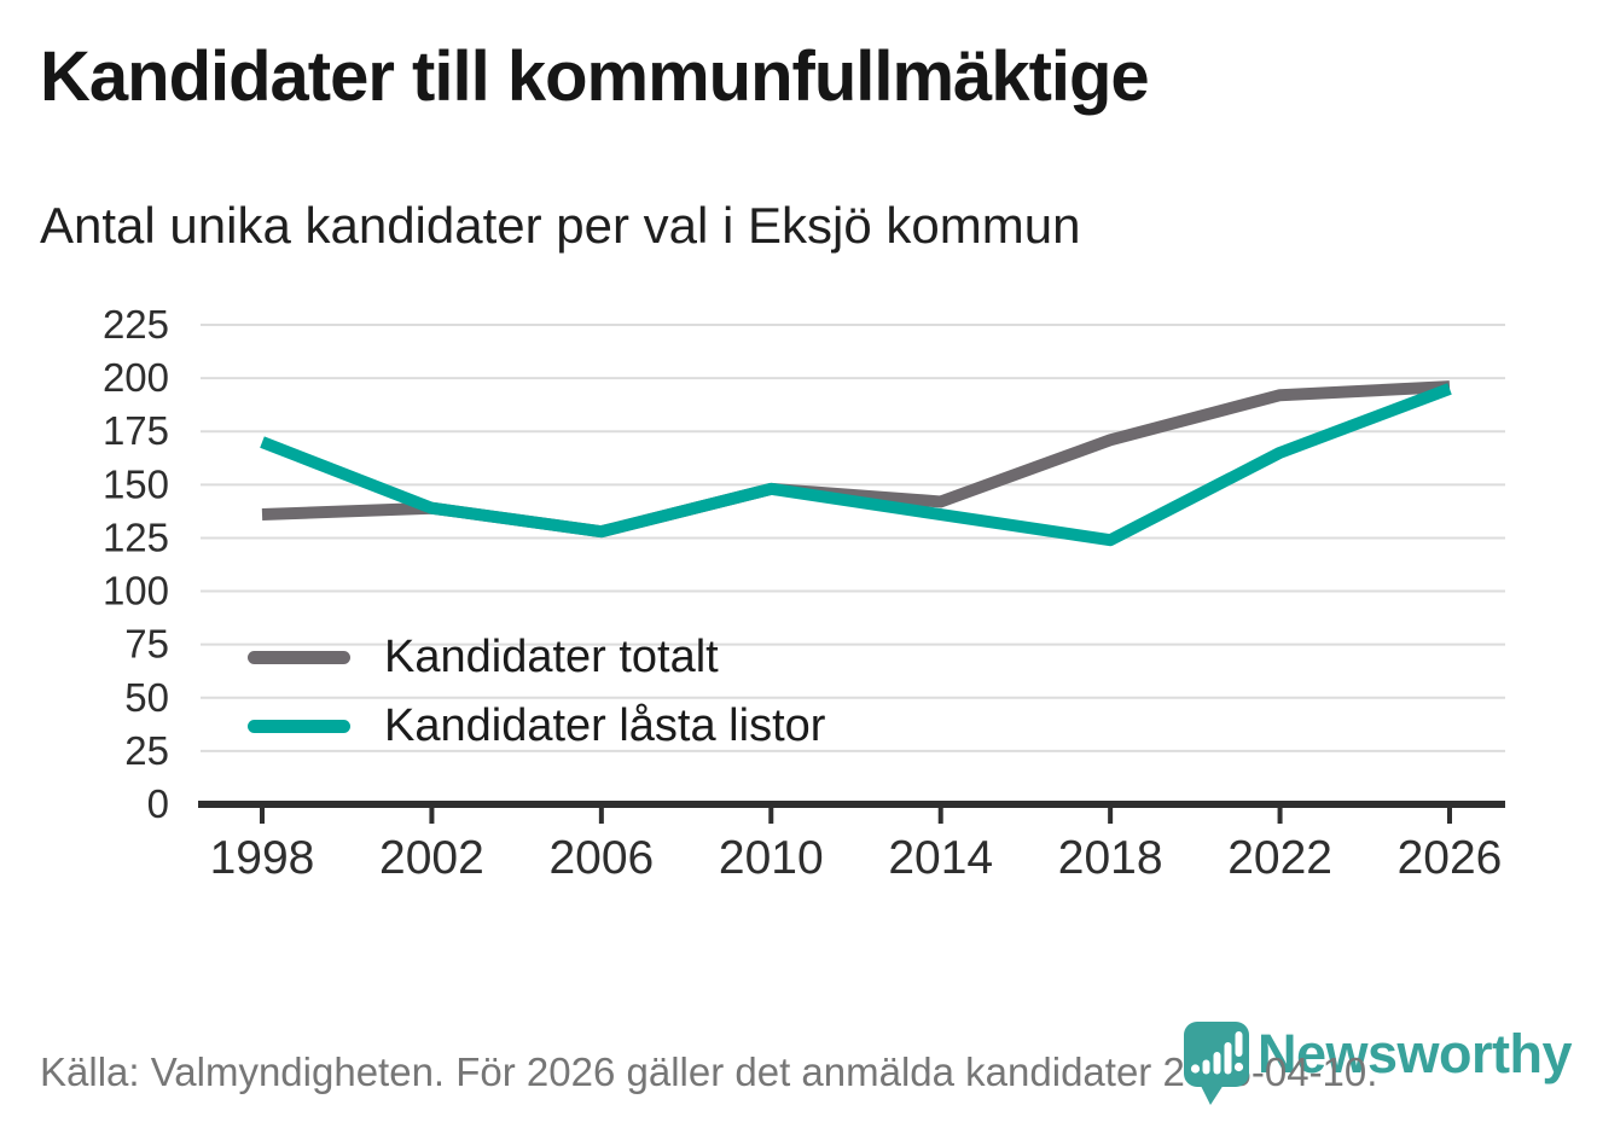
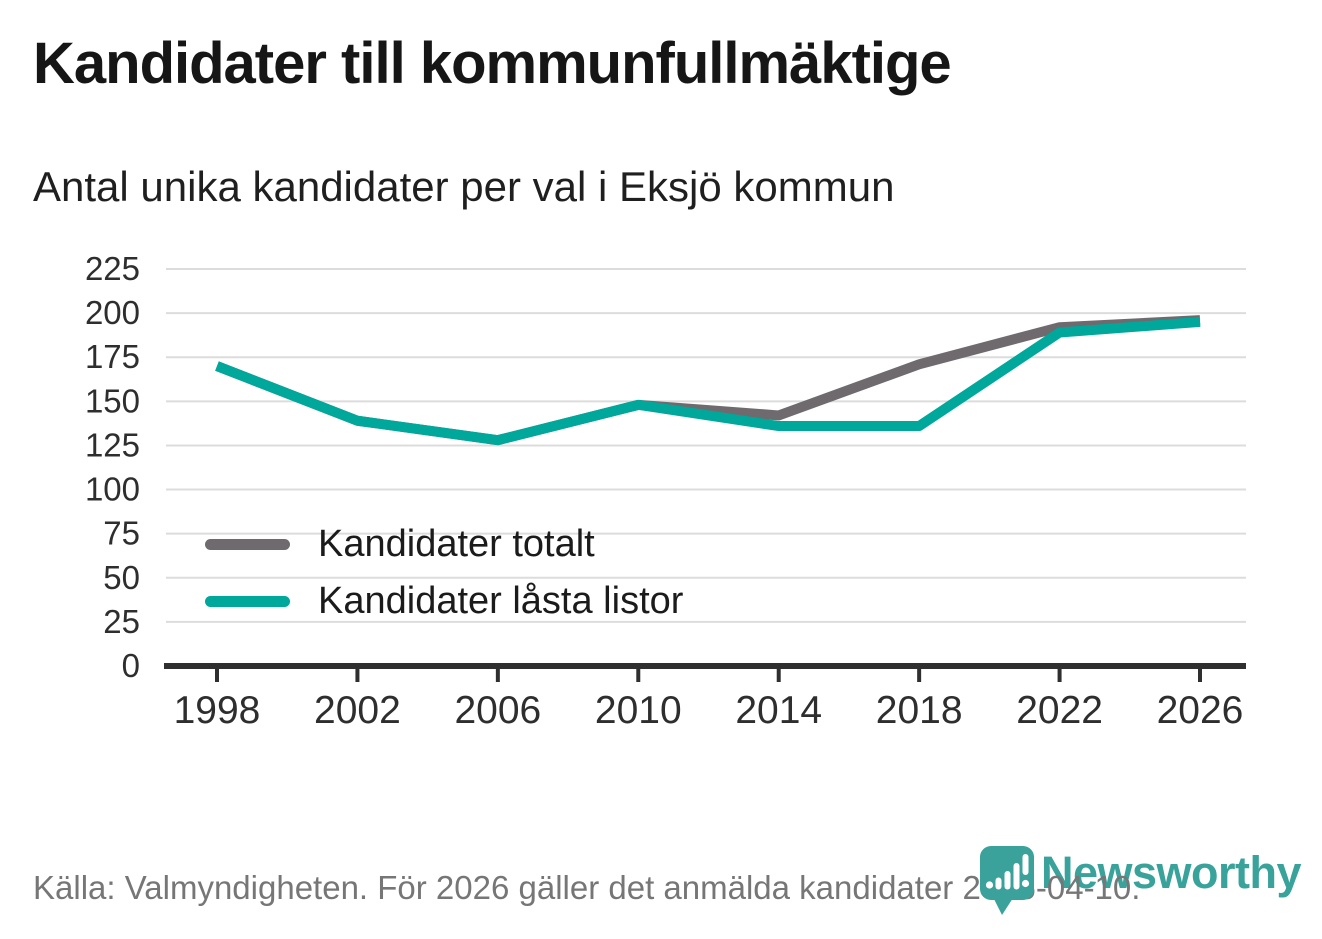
Kandidater totalt/1998: 136 -> 170
Kandidater låsta listor/2018: 124 -> 136
Kandidater låsta listor/2022: 165 -> 189
